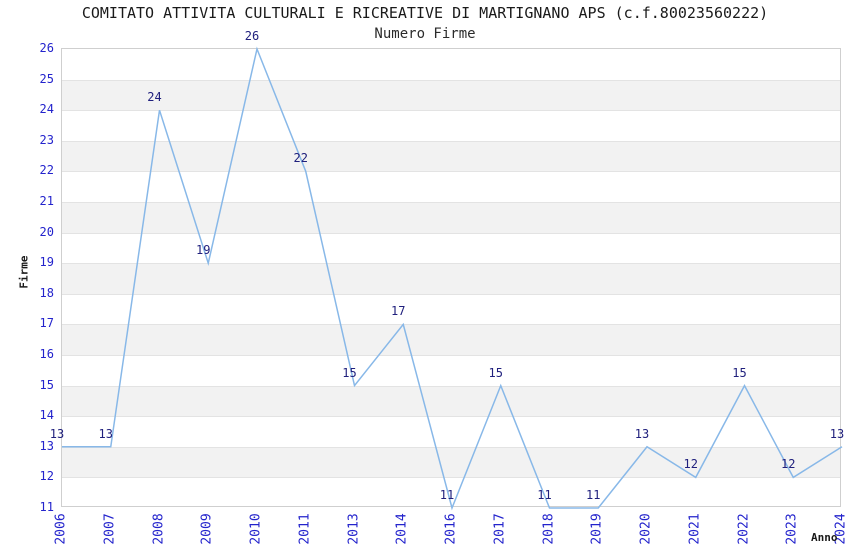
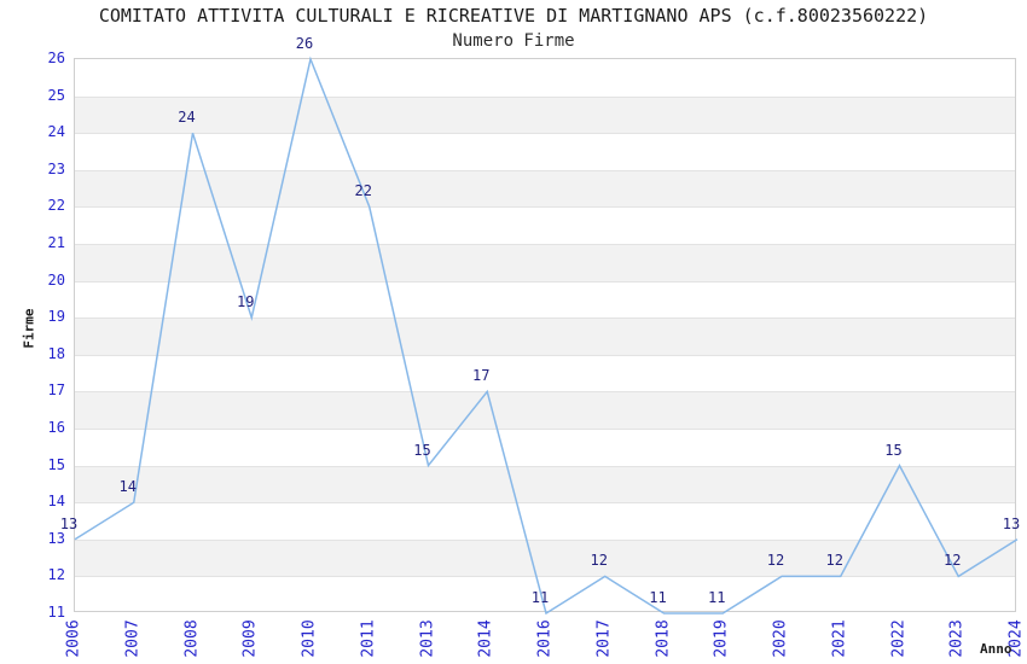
2007: 13 -> 14
2017: 15 -> 12
2020: 13 -> 12
